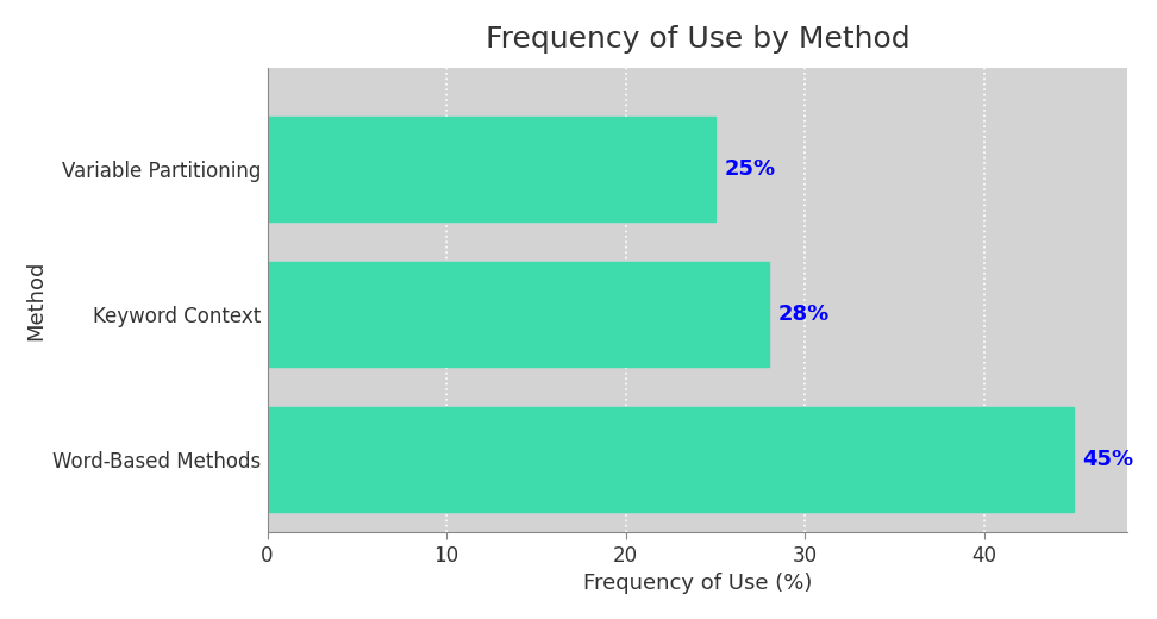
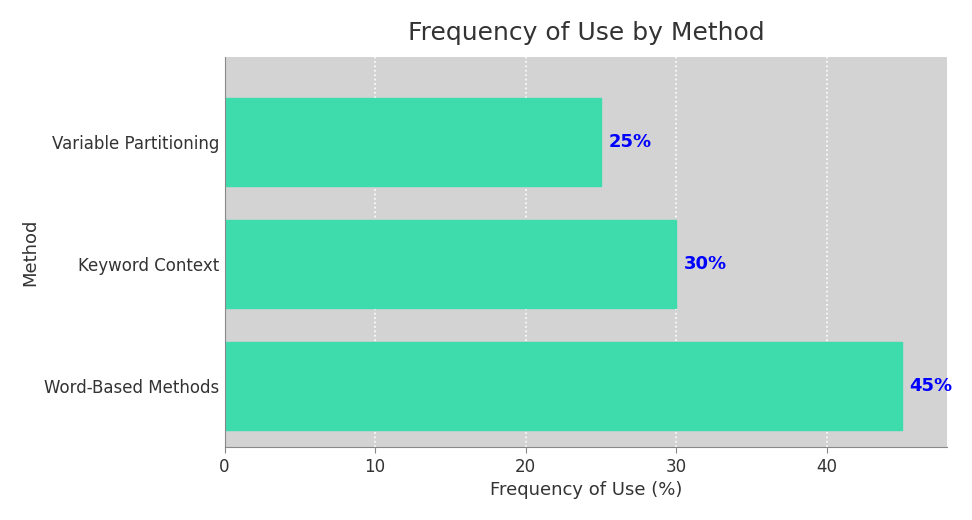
Keyword Context: 28% -> 30%
